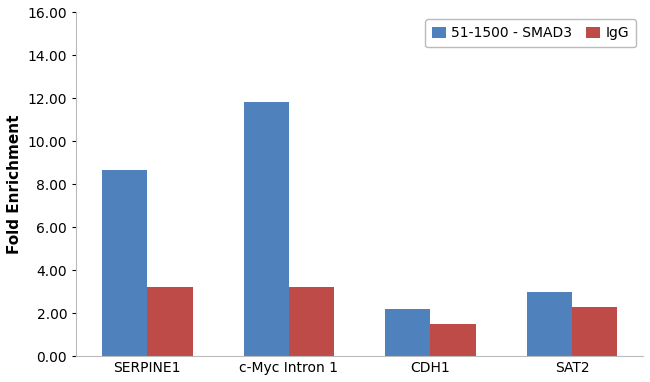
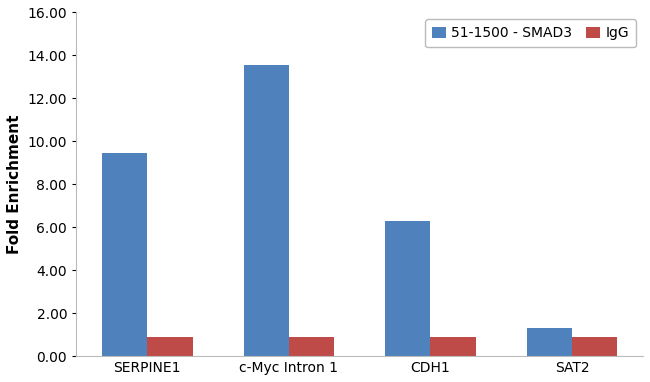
51-1500 - SMAD3/SERPINE1: 8.65 -> 9.45
IgG/SERPINE1: 3.2 -> 0.9
51-1500 - SMAD3/c-Myc Intron 1: 11.85 -> 13.55
IgG/c-Myc Intron 1: 3.2 -> 0.9
51-1500 - SMAD3/CDH1: 2.20 -> 6.30
IgG/CDH1: 1.5 -> 0.9
51-1500 - SMAD3/SAT2: 3.00 -> 1.30
IgG/SAT2: 2.3 -> 0.9
